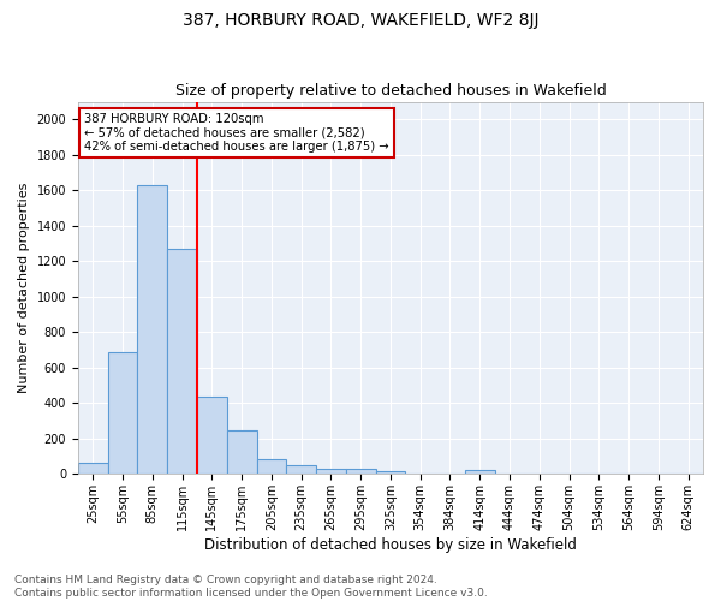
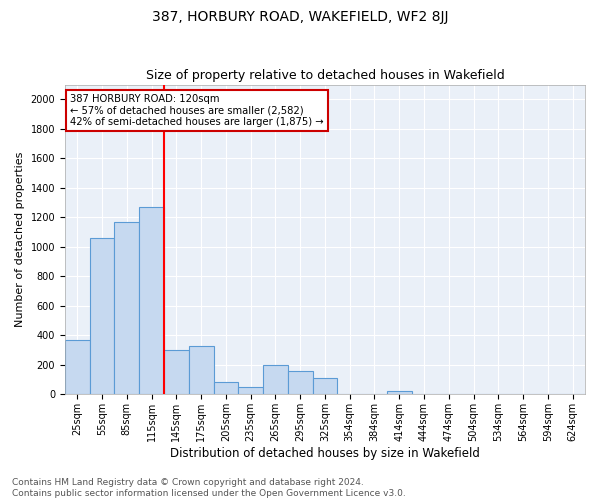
25sqm: 60 -> 370
55sqm: 690 -> 1060
85sqm: 1630 -> 1170
145sqm: 440 -> 300
175sqm: 250 -> 330
265sqm: 30 -> 200
295sqm: 30 -> 160
325sqm: 20 -> 110
